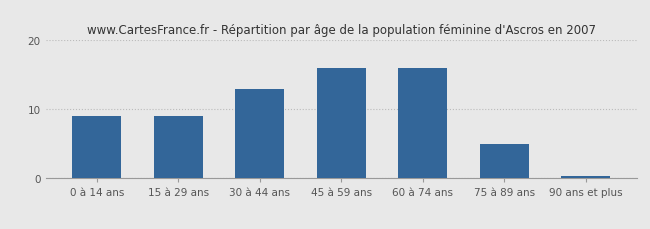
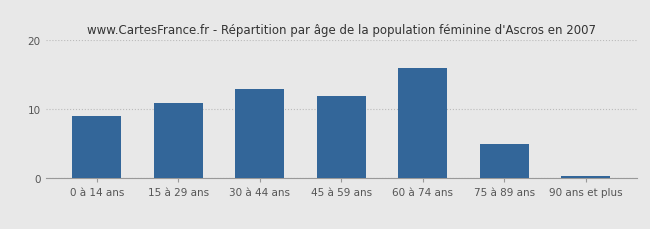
15 à 29 ans: 9.0 -> 11.0
45 à 59 ans: 16.0 -> 12.0
